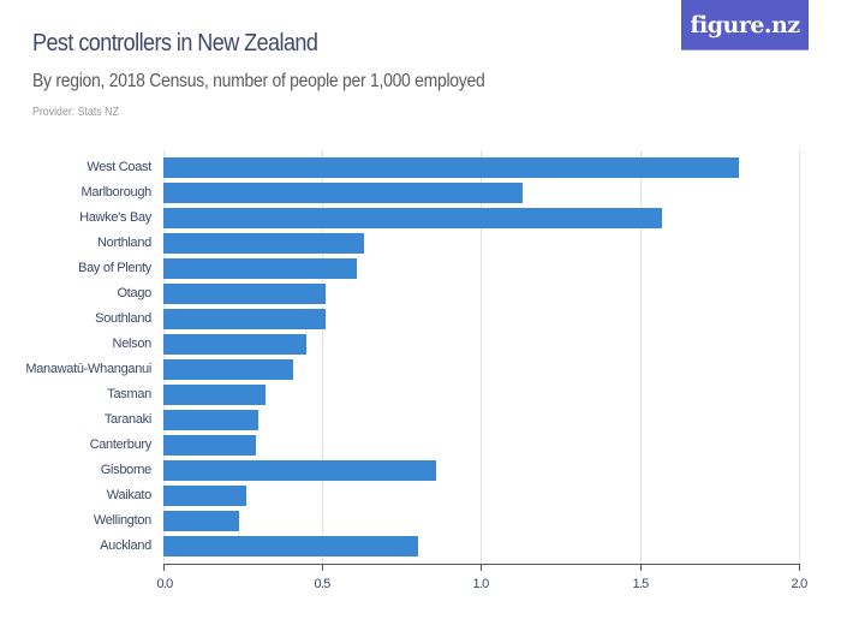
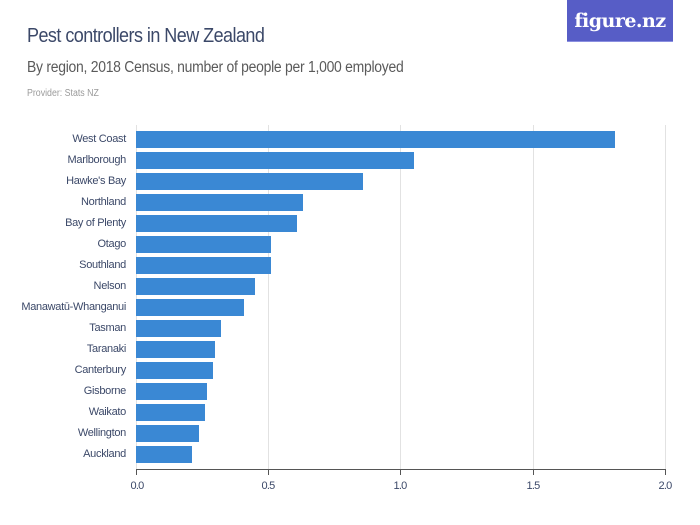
Marlborough: 1.13 -> 1.05
Hawke's Bay: 1.57 -> 0.86
Gisborne: 0.86 -> 0.27
Auckland: 0.80 -> 0.21
